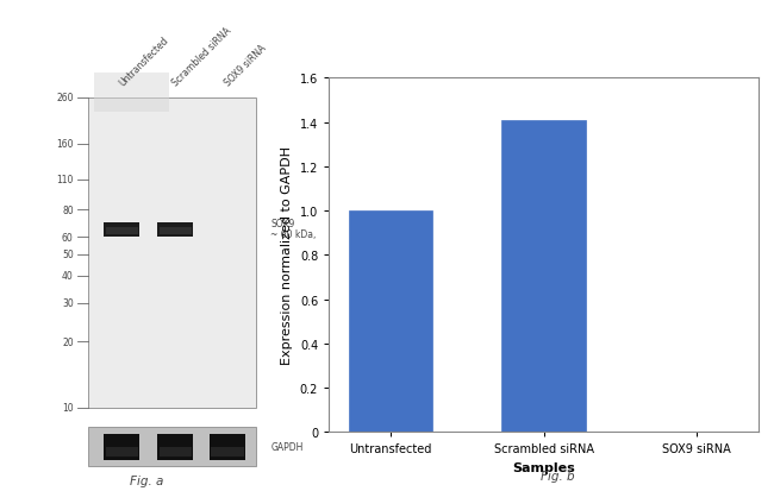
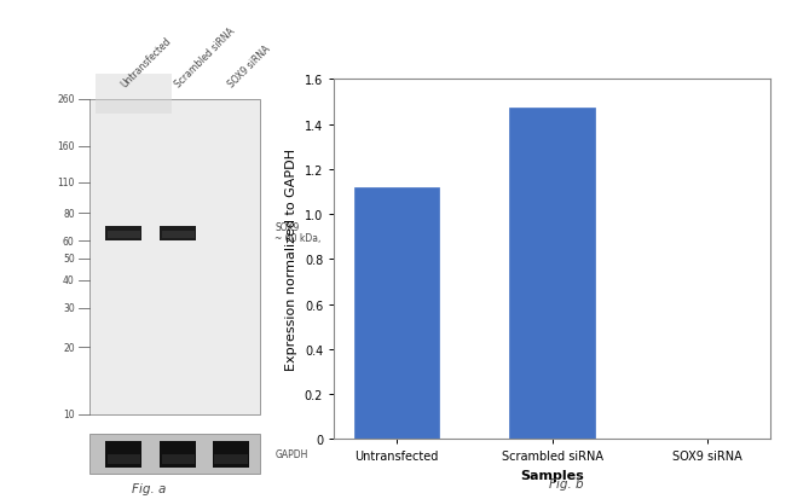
Untransfected: 1.00 -> 1.12
Scrambled siRNA: 1.41 -> 1.47
